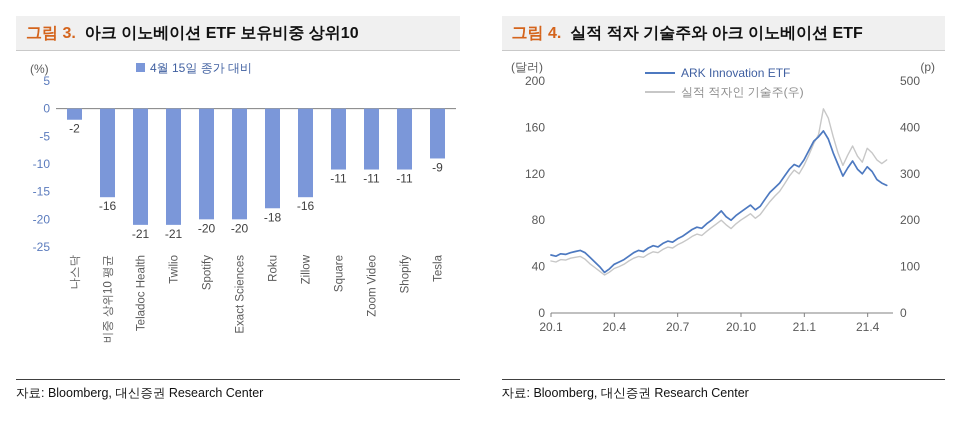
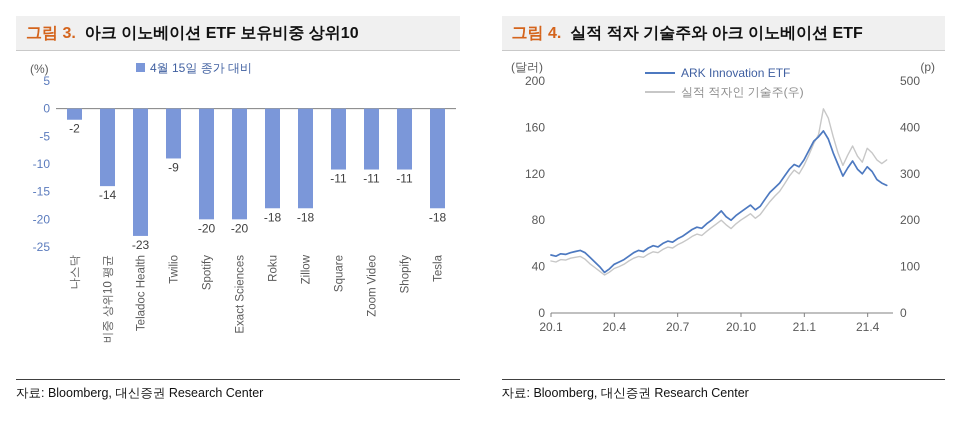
아크 이노베이션 ETF 보유비중 상위10/비중 상위10 평균: -16 -> -14
아크 이노베이션 ETF 보유비중 상위10/Teladoc Health: -21 -> -23
아크 이노베이션 ETF 보유비중 상위10/Twilio: -21 -> -9
아크 이노베이션 ETF 보유비중 상위10/Zillow: -16 -> -18
아크 이노베이션 ETF 보유비중 상위10/Tesla: -9 -> -18
